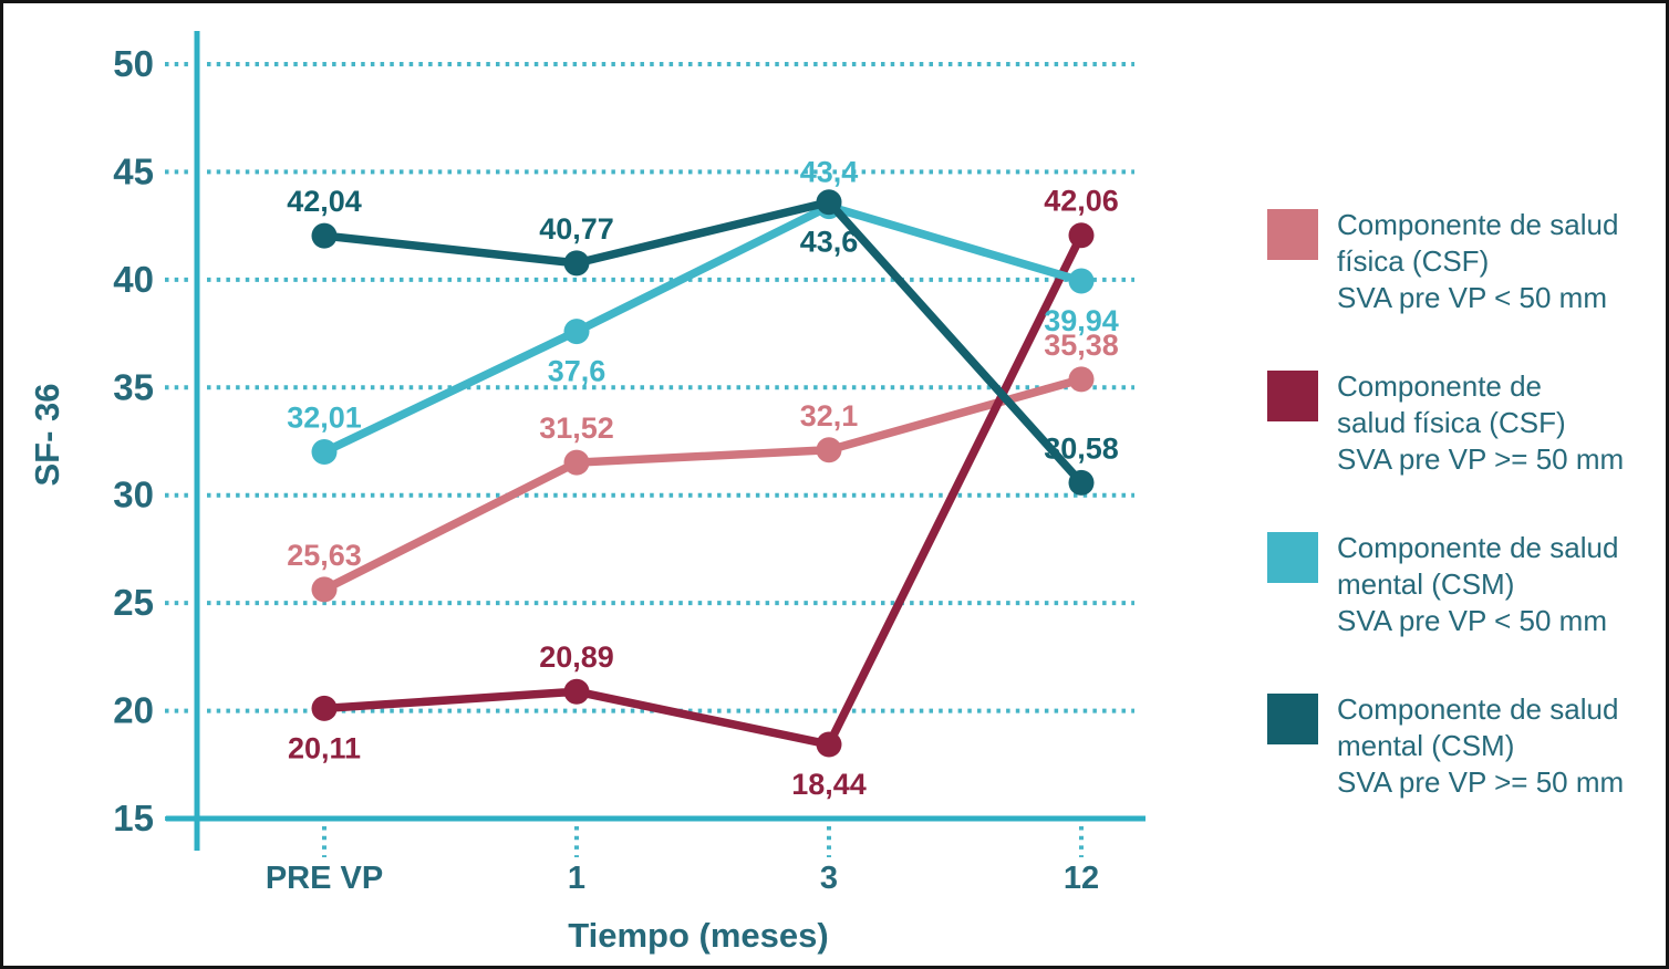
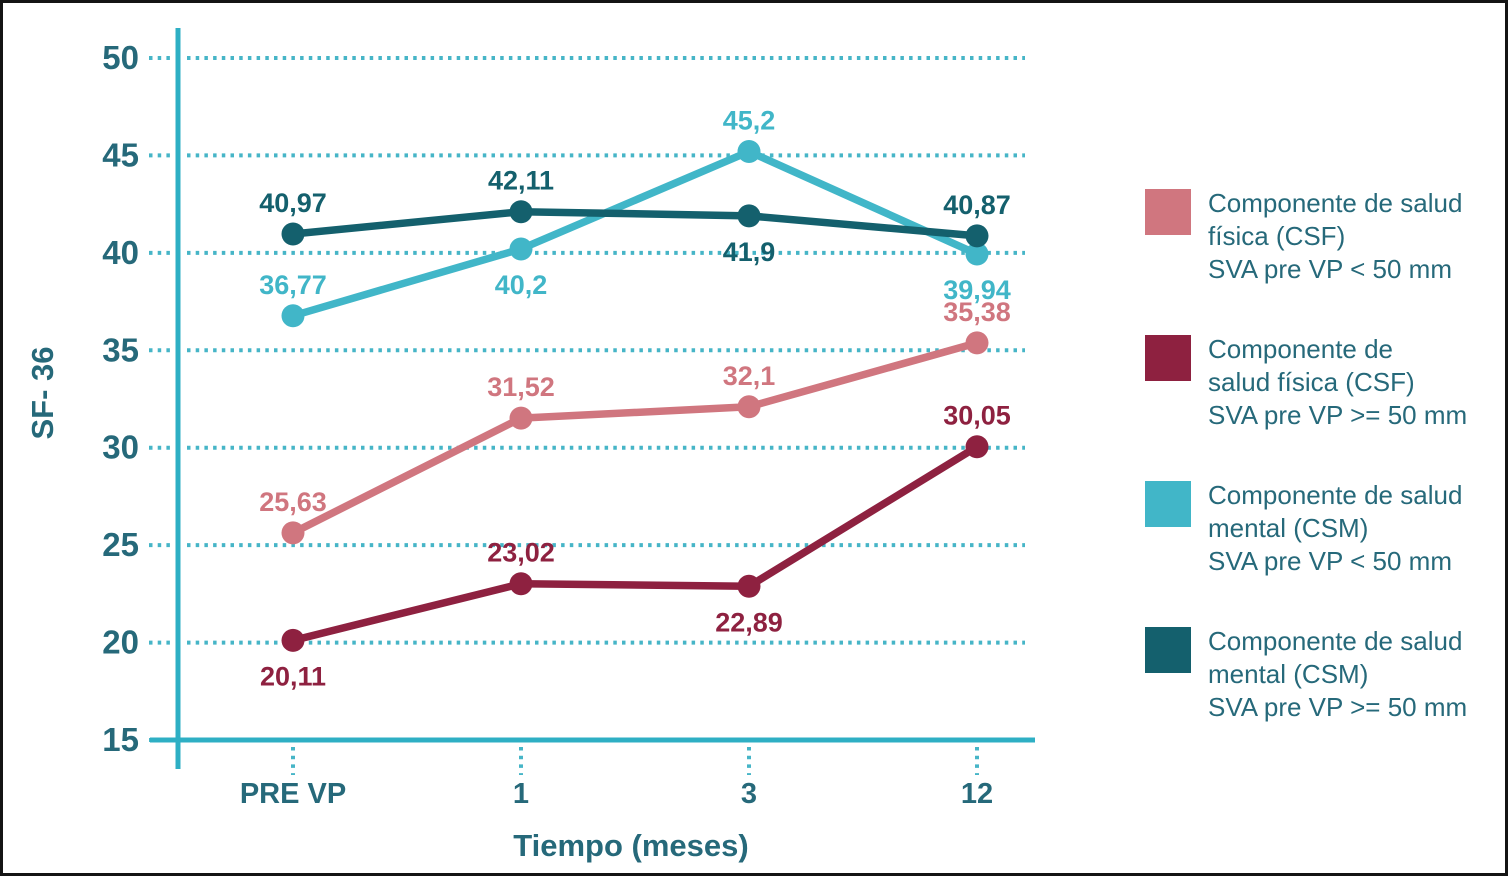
Componente de salud mental (CSM) SVA pre VP < 50 mm/PRE VP: 32,01 -> 36,77
Componente de salud mental (CSM) SVA pre VP >= 50 mm/PRE VP: 42,04 -> 40,97
Componente de salud física (CSF) SVA pre VP >= 50 mm/1: 20,89 -> 23,02
Componente de salud mental (CSM) SVA pre VP < 50 mm/1: 37,6 -> 40,2
Componente de salud mental (CSM) SVA pre VP >= 50 mm/1: 40,77 -> 42,11
Componente de salud física (CSF) SVA pre VP >= 50 mm/3: 18,44 -> 22,89
Componente de salud mental (CSM) SVA pre VP < 50 mm/3: 43,4 -> 45,2
Componente de salud mental (CSM) SVA pre VP >= 50 mm/3: 43,6 -> 41,9
Componente de salud física (CSF) SVA pre VP >= 50 mm/12: 42,06 -> 30,05
Componente de salud mental (CSM) SVA pre VP >= 50 mm/12: 30,58 -> 40,87
